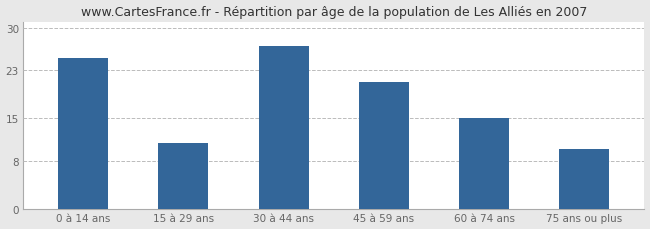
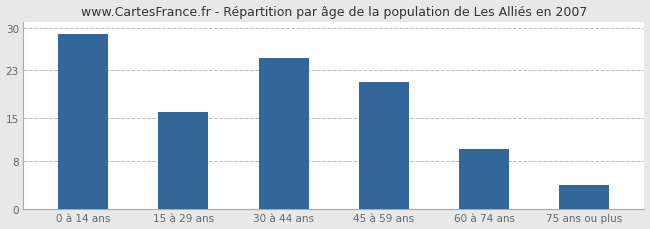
0 à 14 ans: 25 -> 29
15 à 29 ans: 11 -> 16
30 à 44 ans: 27 -> 25
60 à 74 ans: 15 -> 10
75 ans ou plus: 10 -> 4
